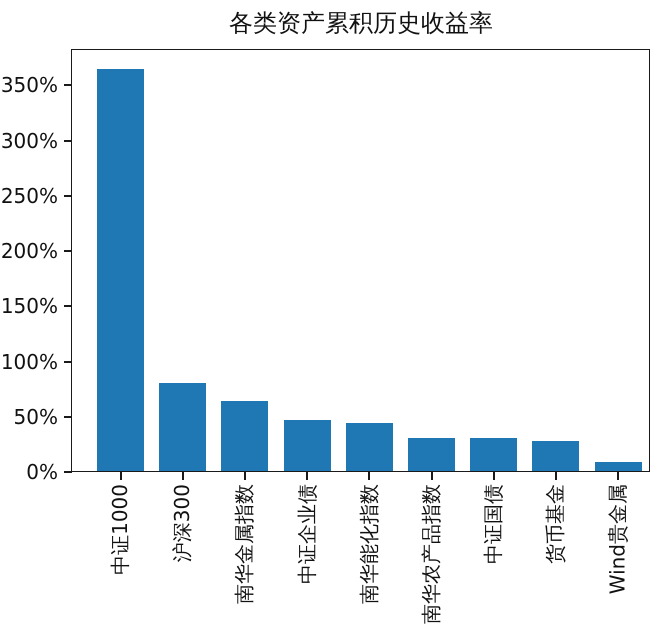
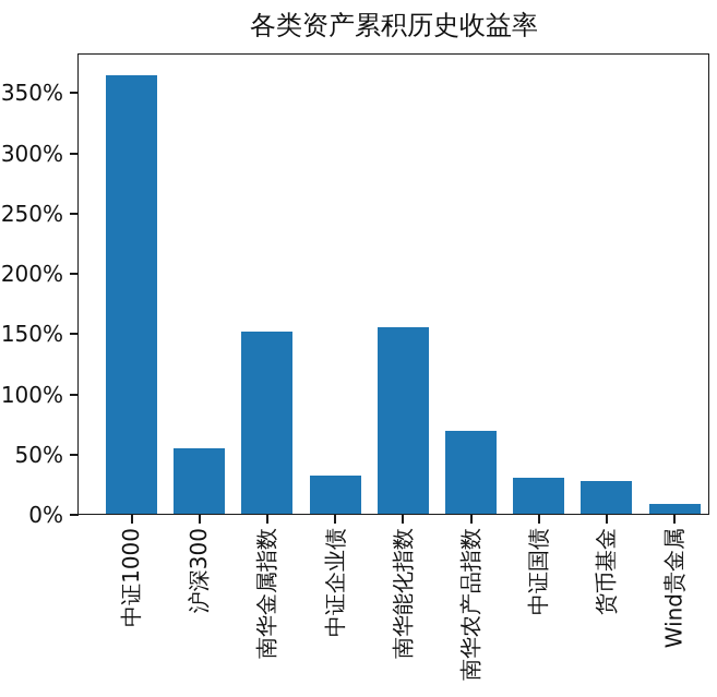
沪深300: 81% -> 55%
南华金属指数: 64% -> 152%
中证企业债: 47% -> 33%
南华能化指数: 44% -> 156%
南华农产品指数: 31% -> 70%
